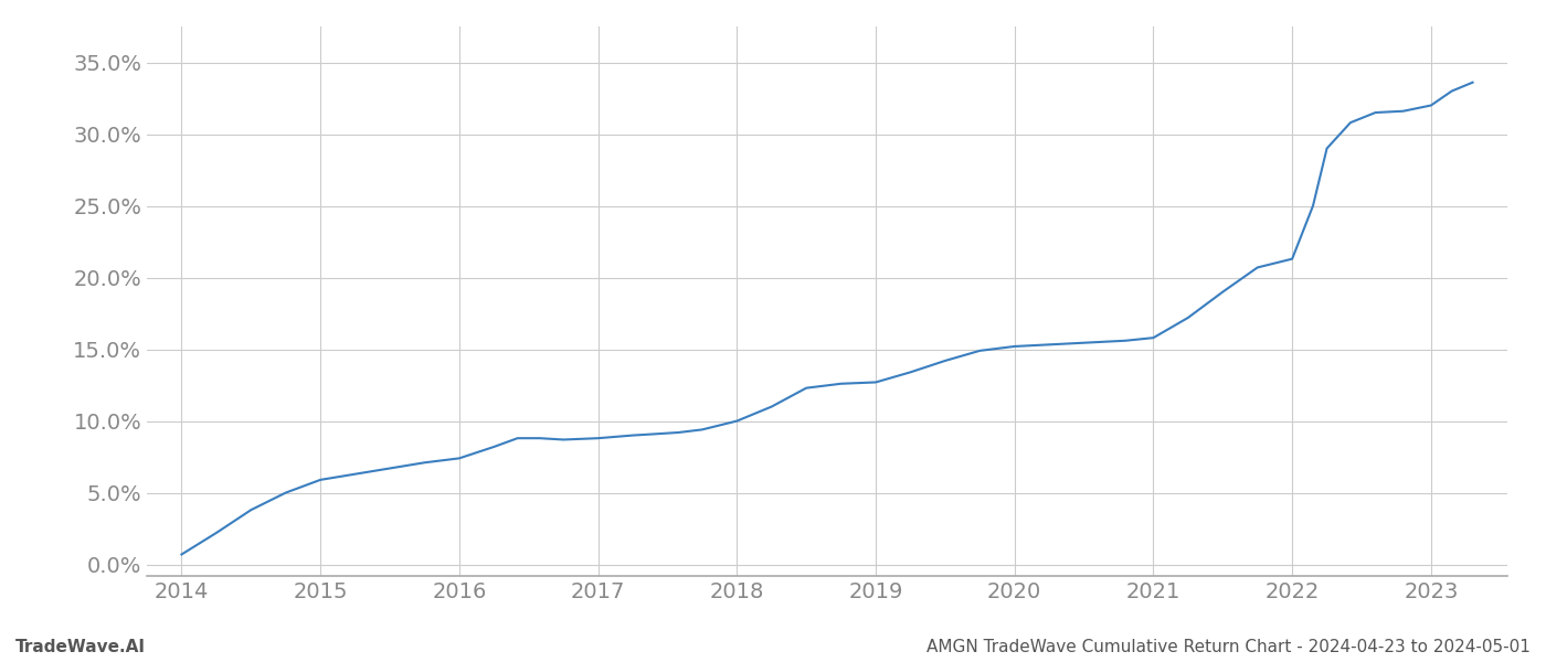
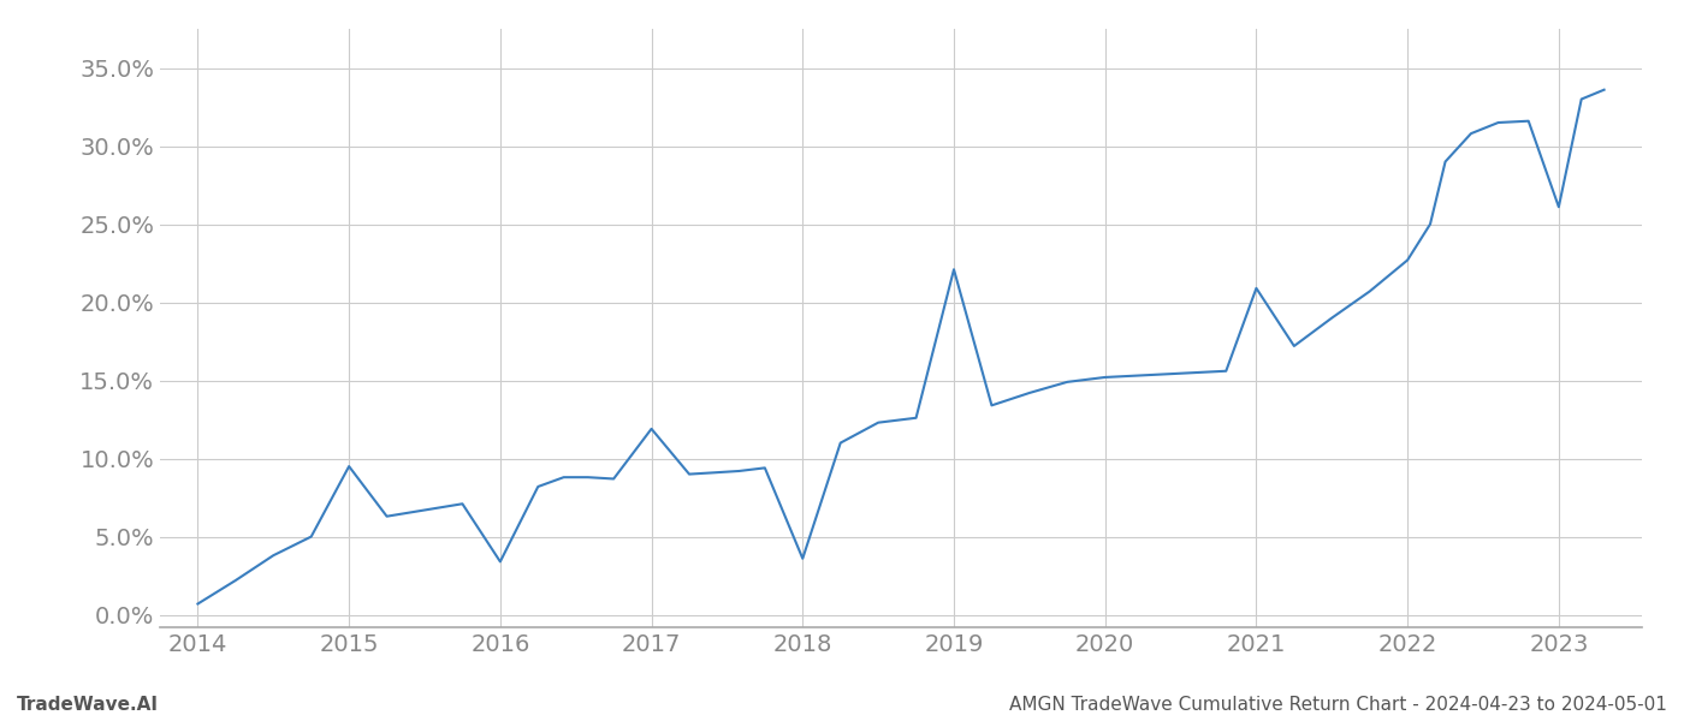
2015: 5.9% -> 9.5%
2016: 7.4% -> 3.4%
2017: 8.8% -> 11.9%
2018: 10.0% -> 3.6%
2019: 12.7% -> 22.1%
2021: 15.8% -> 20.9%
2022: 21.3% -> 22.7%
2023: 32.0% -> 26.1%
